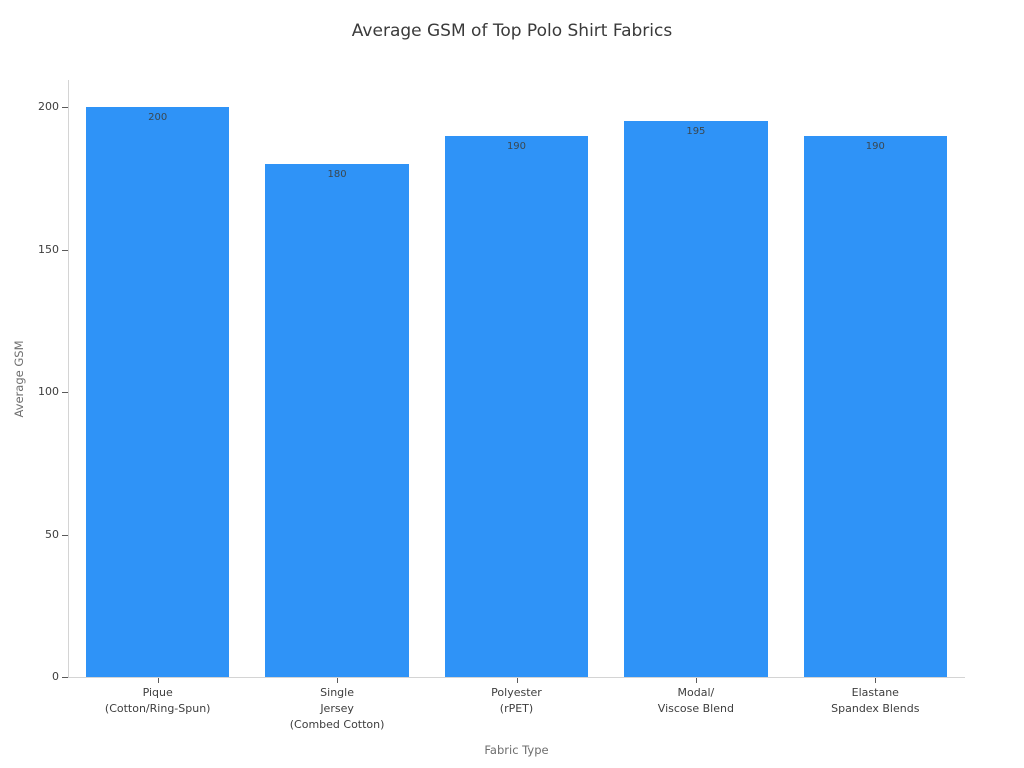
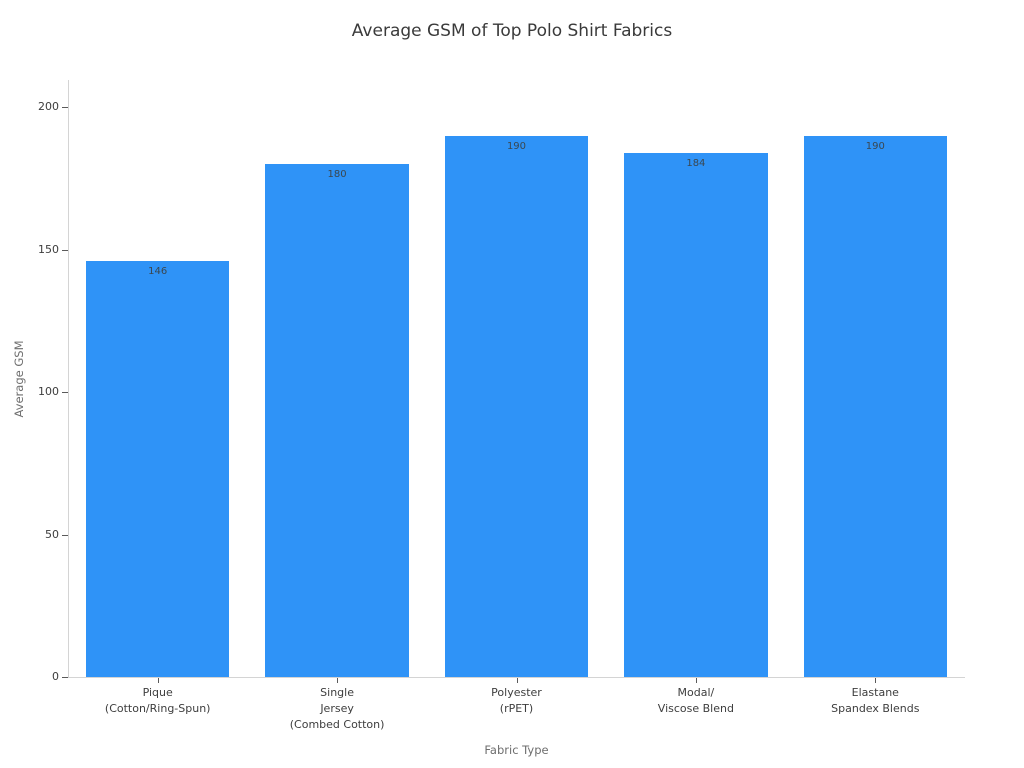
Pique (Cotton/Ring-Spun): 200 -> 146
Modal/ Viscose Blend: 195 -> 184
